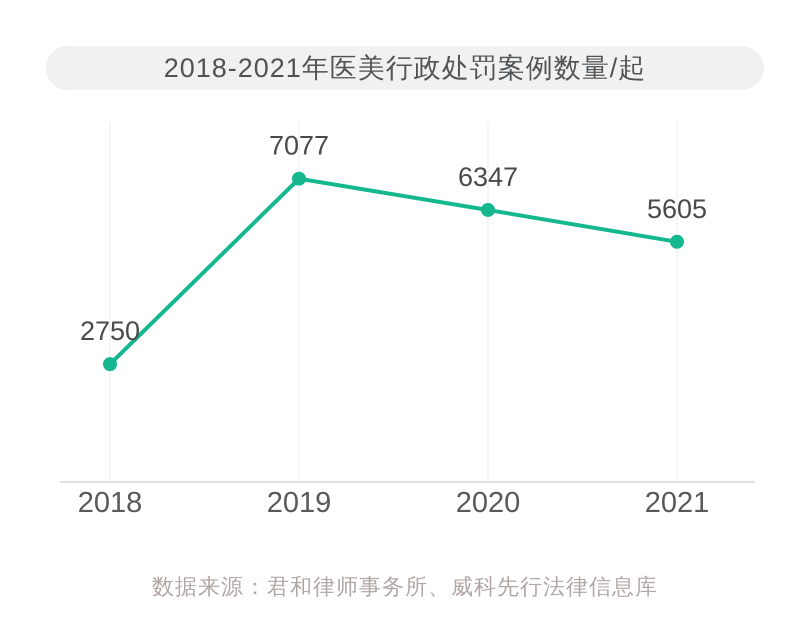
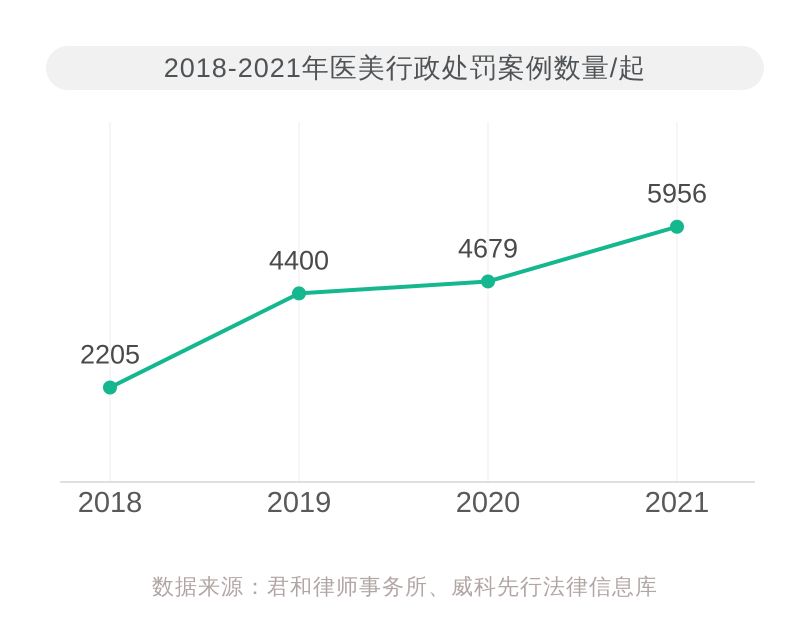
2018: 2750 -> 2205
2019: 7077 -> 4400
2020: 6347 -> 4679
2021: 5605 -> 5956
